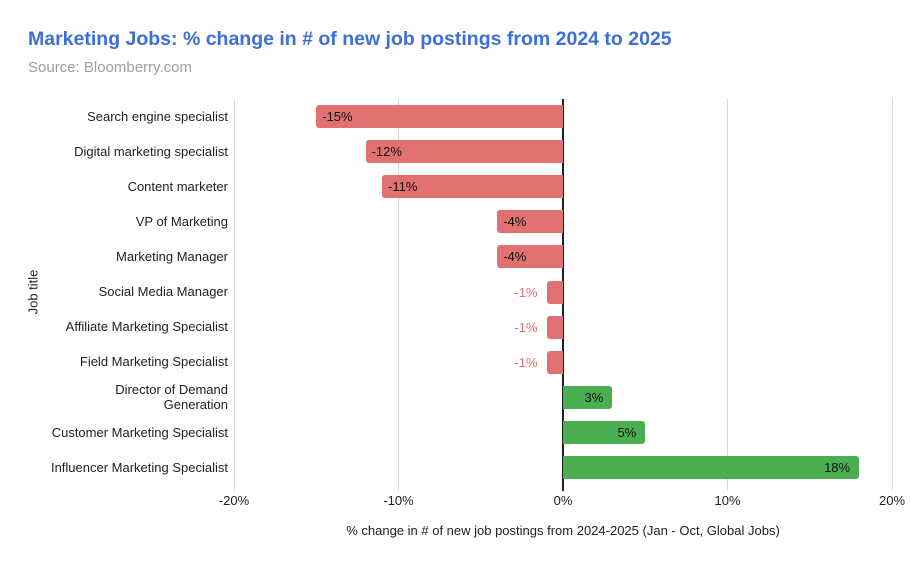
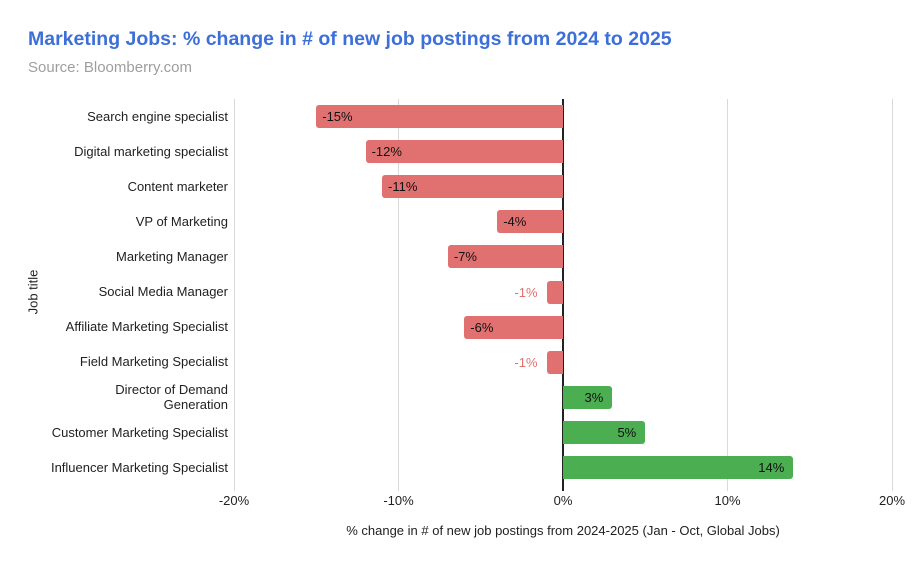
Marketing Manager: -4% -> -7%
Affiliate Marketing Specialist: -1% -> -6%
Influencer Marketing Specialist: 18% -> 14%
